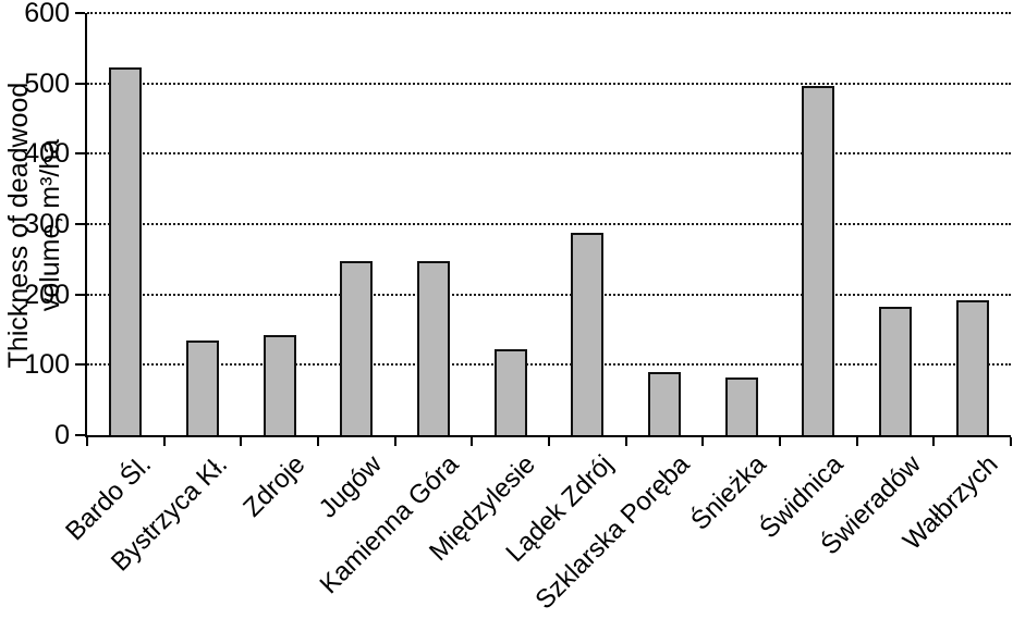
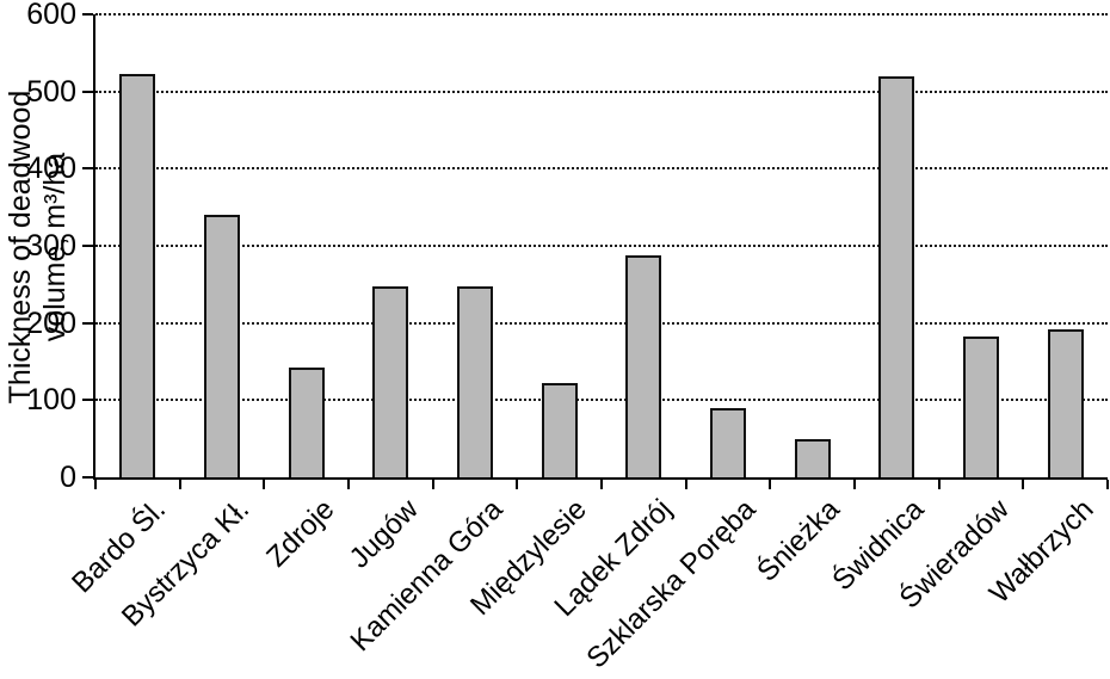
Bystrzyca Kł.: 140 -> 340
Śnieżka: 80 -> 50
Świdnica: 500 -> 520
